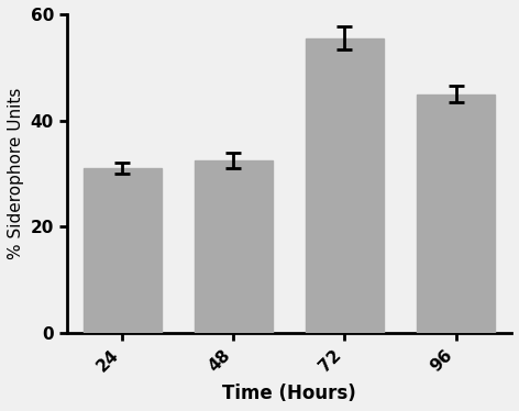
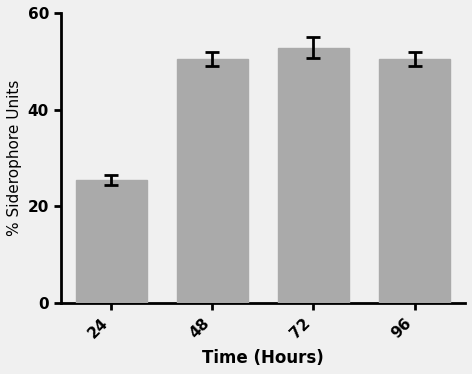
24: 31.0 -> 25.5
48: 32.5 -> 50.5
72: 55.5 -> 52.8
96: 45.0 -> 50.5
